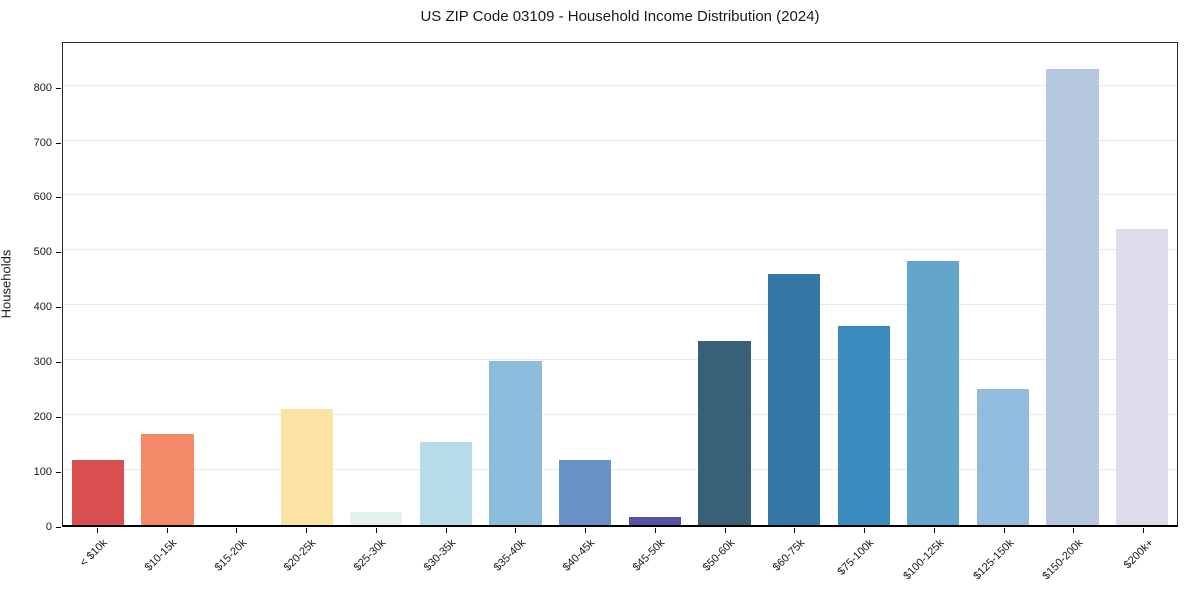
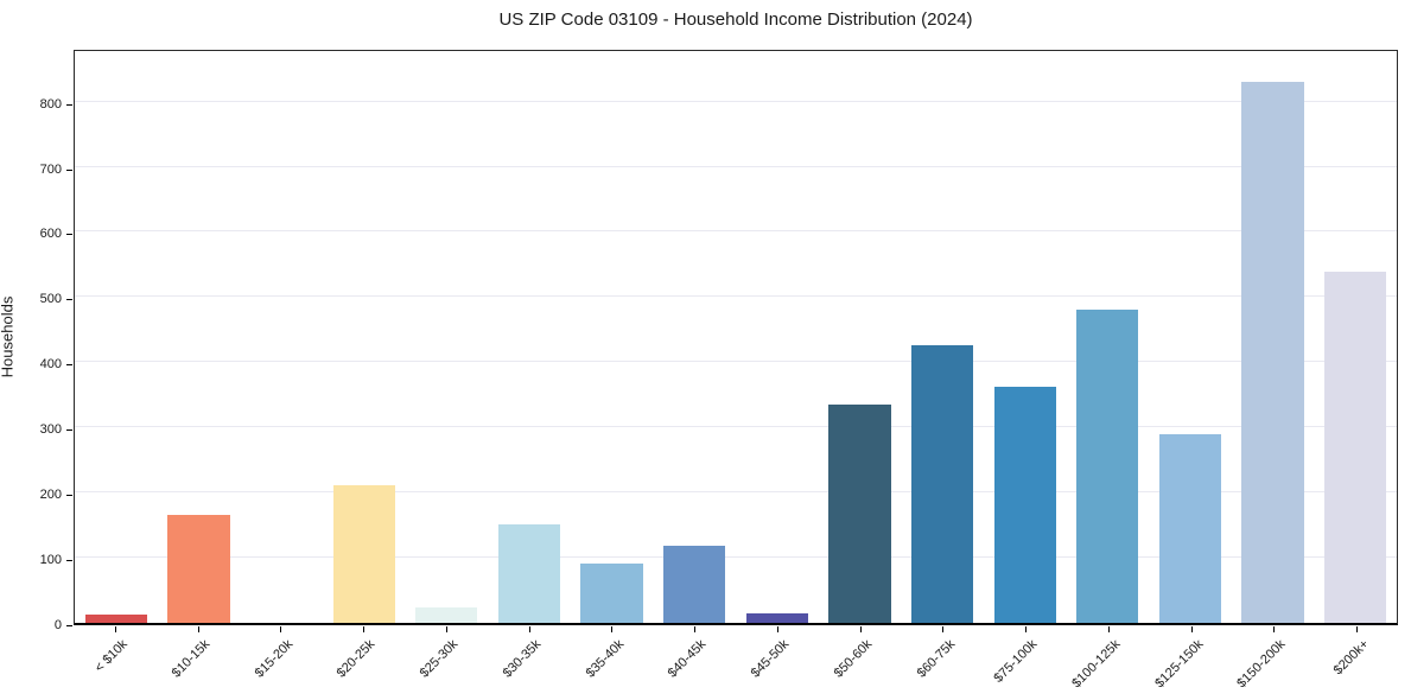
< $10k: 120 -> 10
$35-40k: 300 -> 90
$60-75k: 460 -> 430
$125-150k: 250 -> 290
